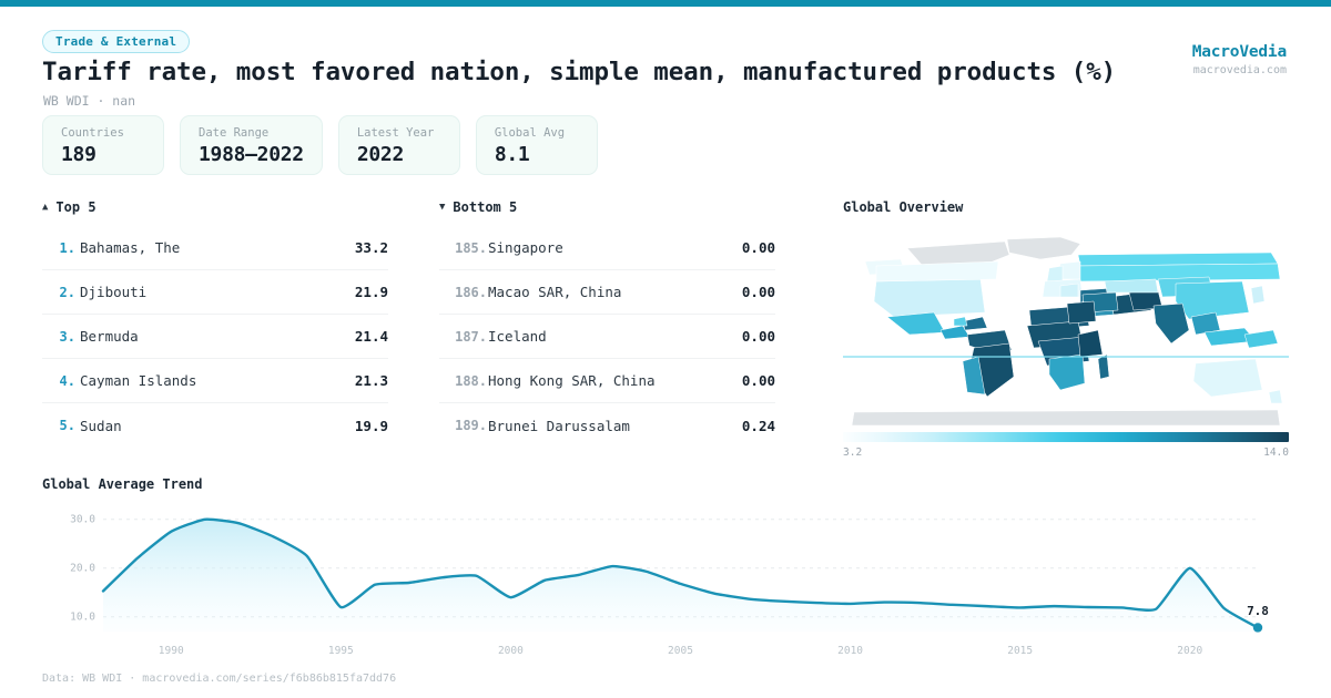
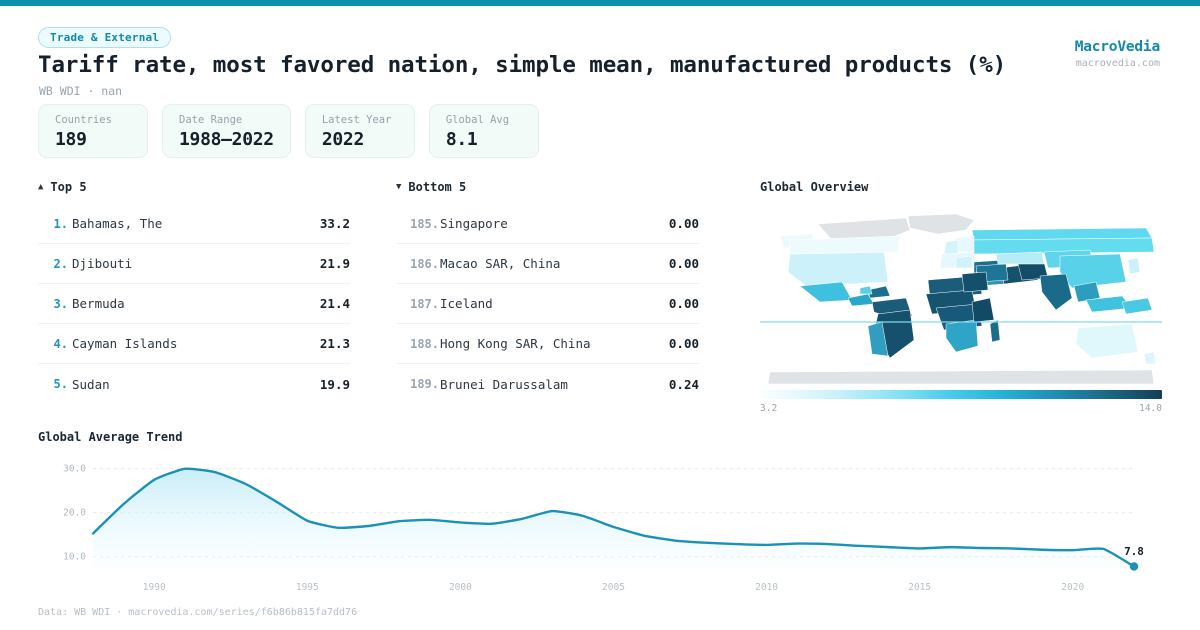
1995: 12 -> 18
2000: 14 -> 18
2020: 20 -> 12
